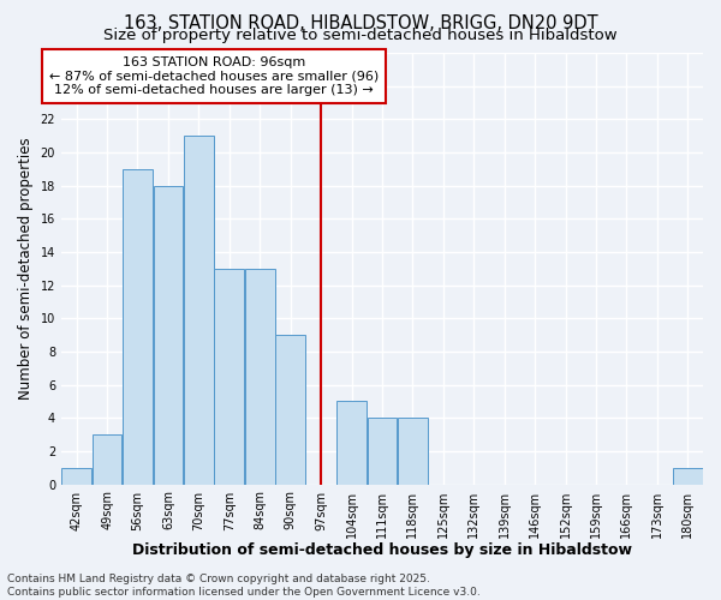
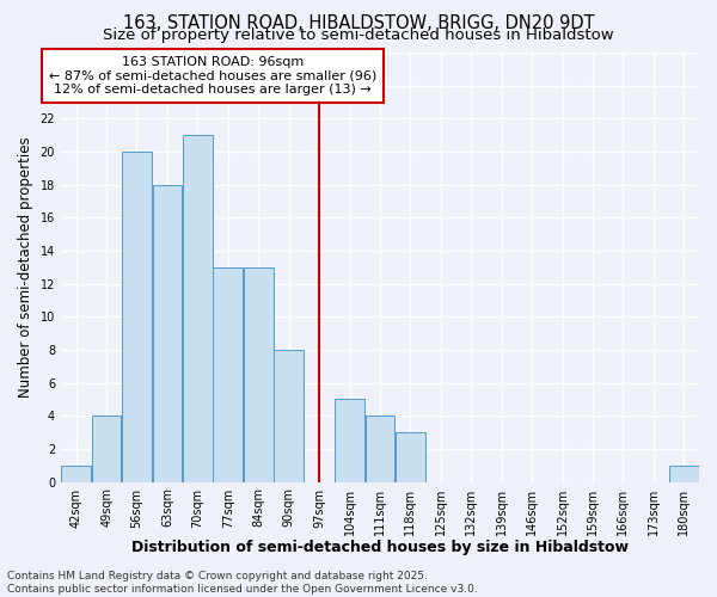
49sqm: 3 -> 4
56sqm: 19 -> 20
90sqm: 9 -> 8
118sqm: 4 -> 3
